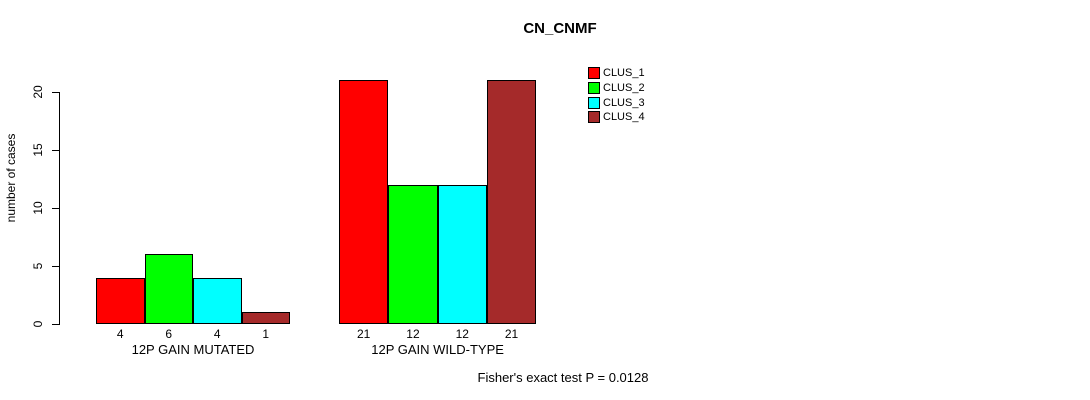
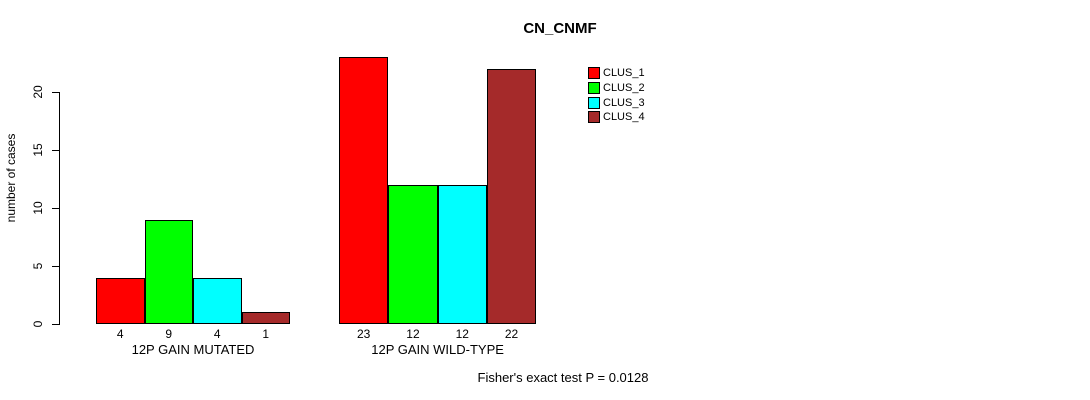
CLUS_2/12P GAIN MUTATED: 6 -> 9
CLUS_1/12P GAIN WILD-TYPE: 21 -> 23
CLUS_4/12P GAIN WILD-TYPE: 21 -> 22
